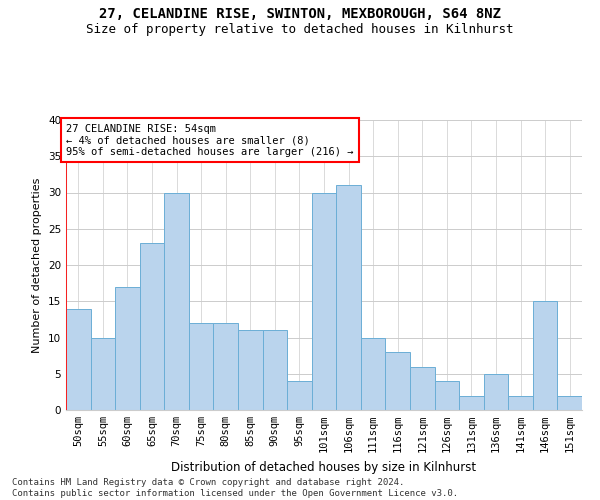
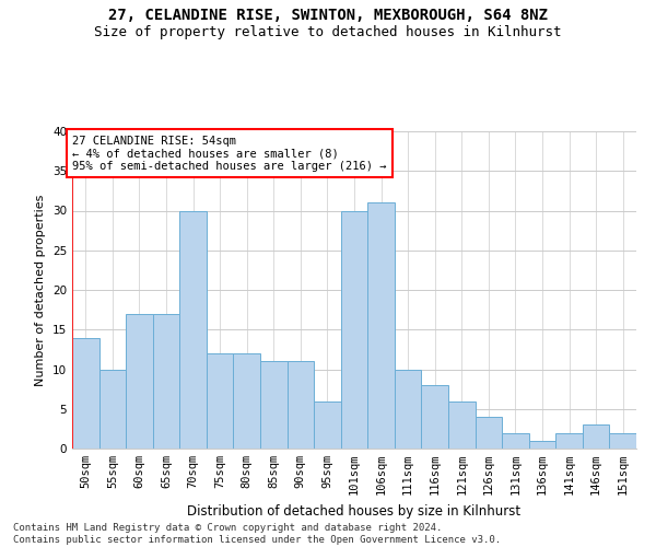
65sqm: 23 -> 17
95sqm: 4 -> 6
136sqm: 5 -> 1
146sqm: 15 -> 3
